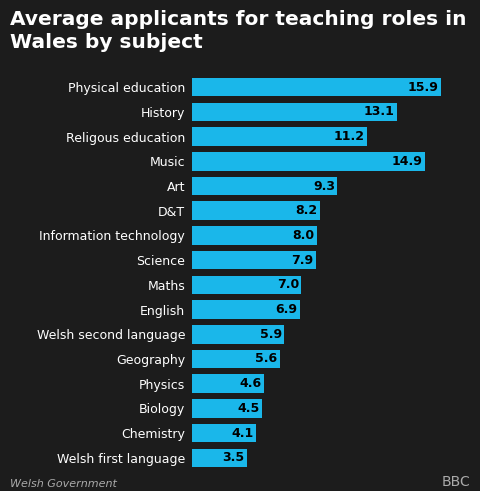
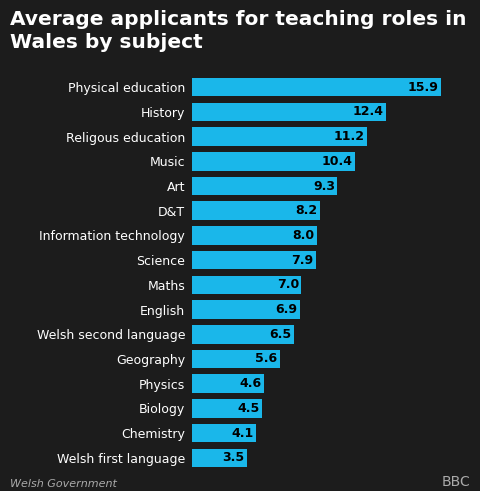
History: 13.1 -> 12.4
Music: 14.9 -> 10.4
Welsh second language: 5.9 -> 6.5
